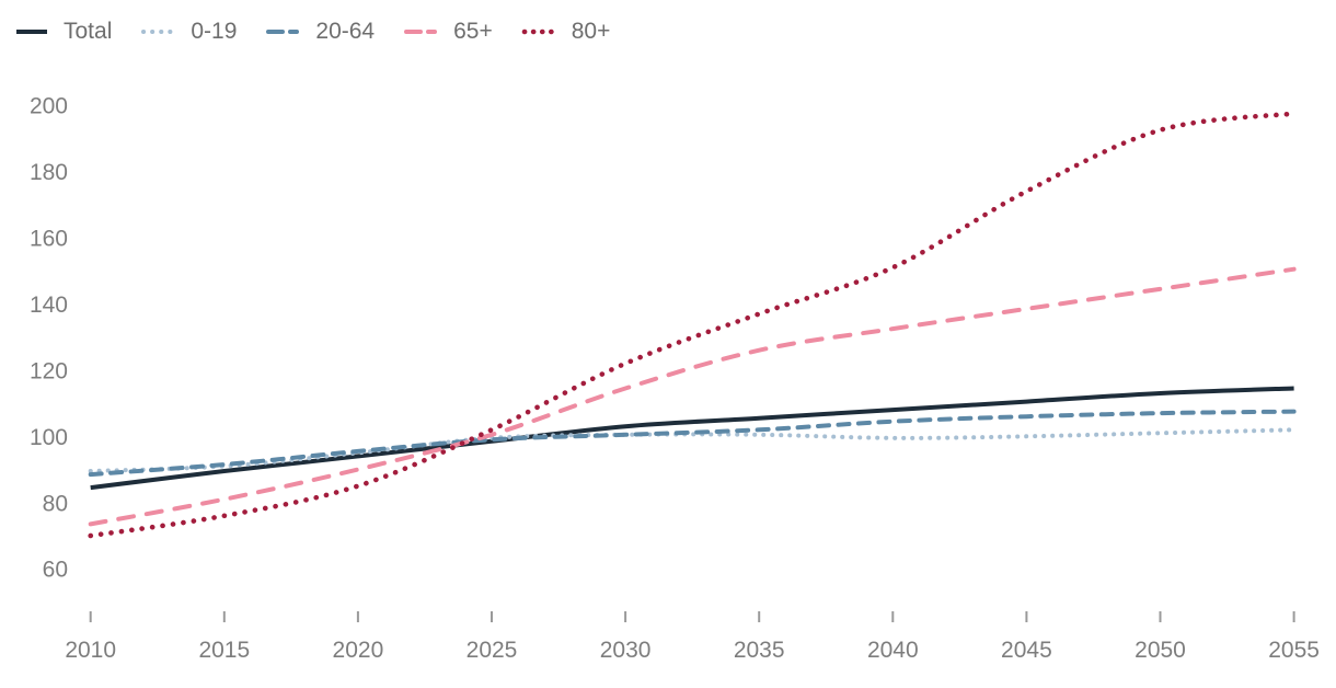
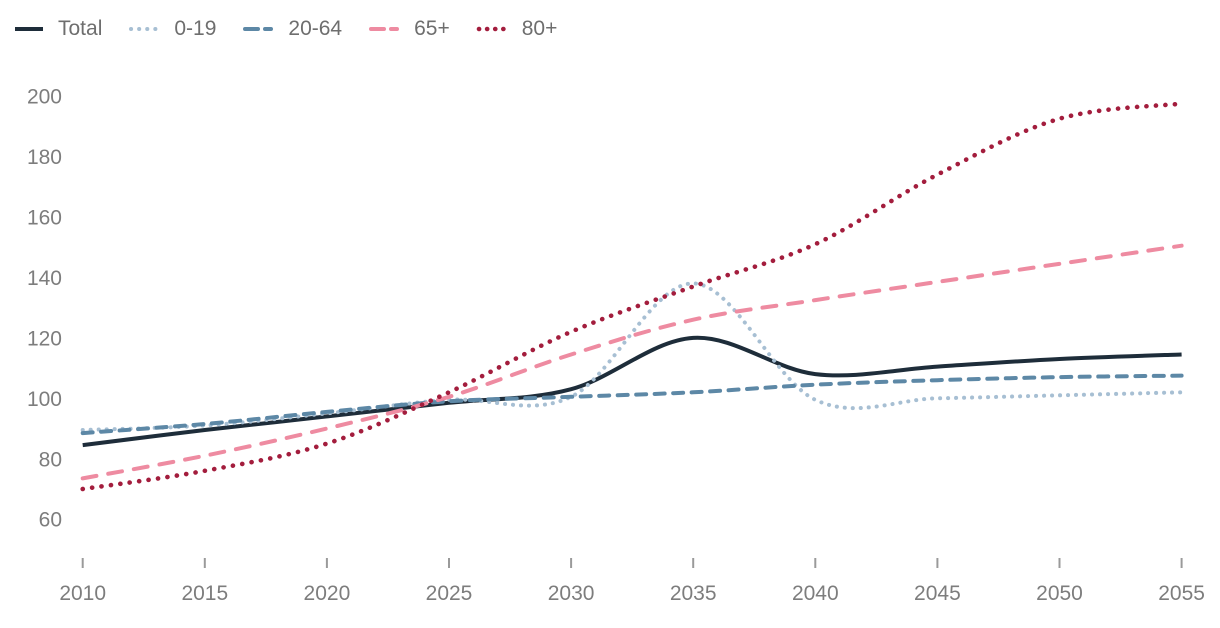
Total/2035: 106 -> 120
0-19/2035: 100 -> 138
